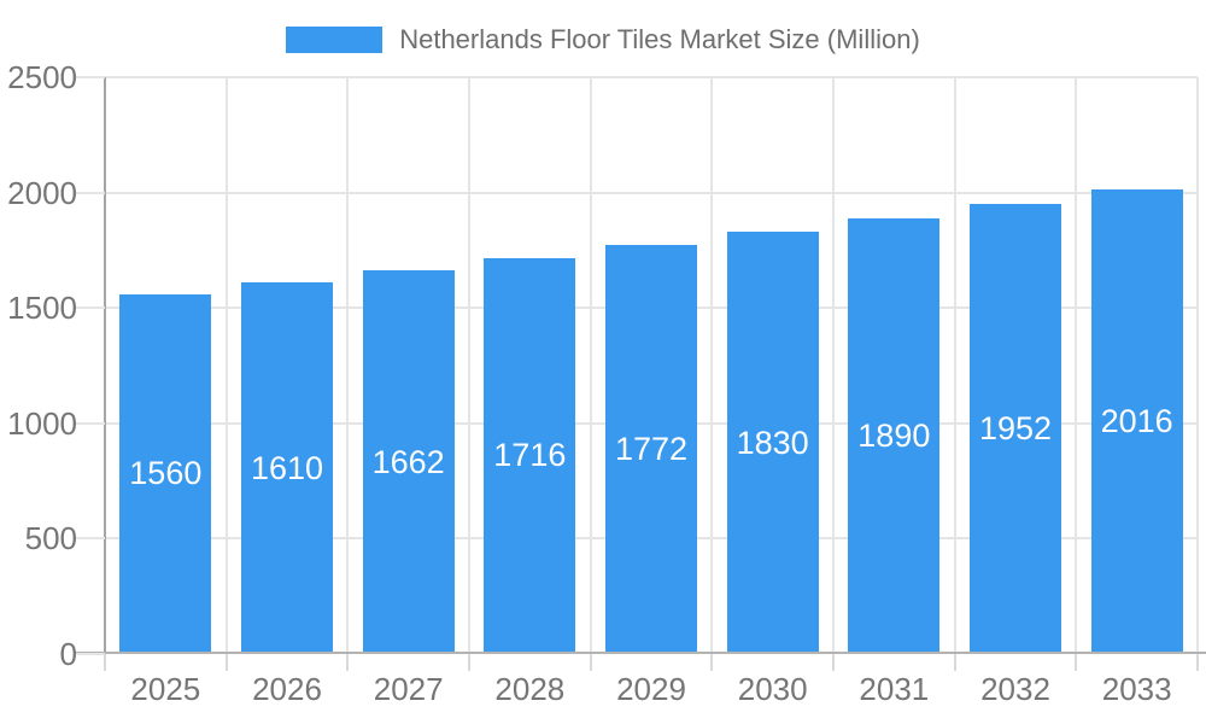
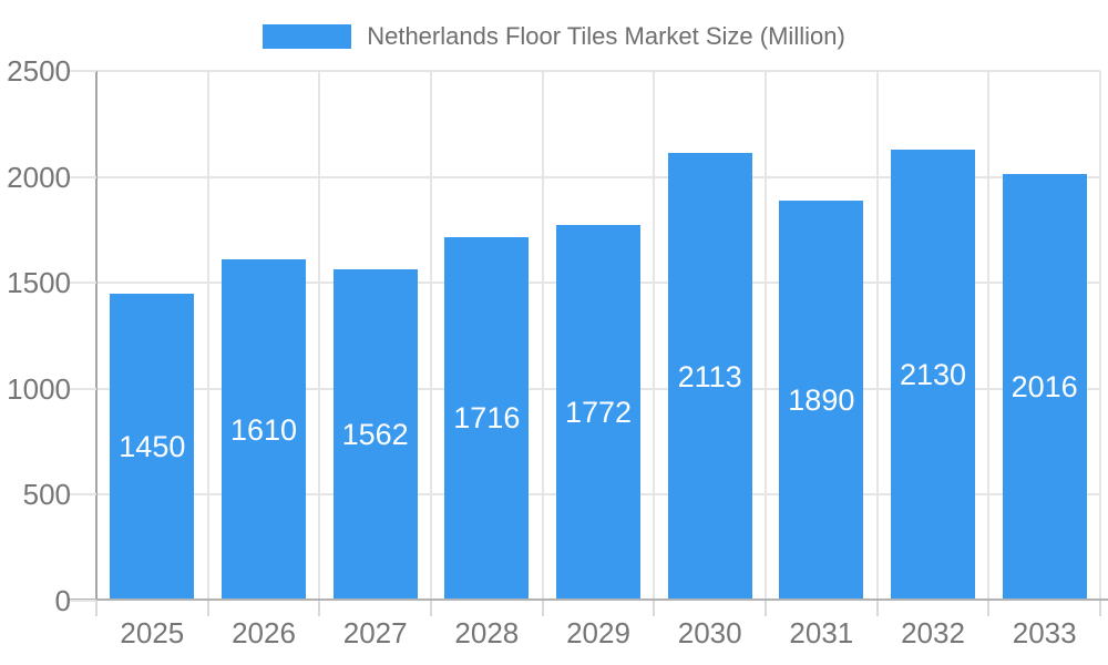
2025: 1560 -> 1450
2027: 1662 -> 1562
2030: 1830 -> 2113
2032: 1952 -> 2130
